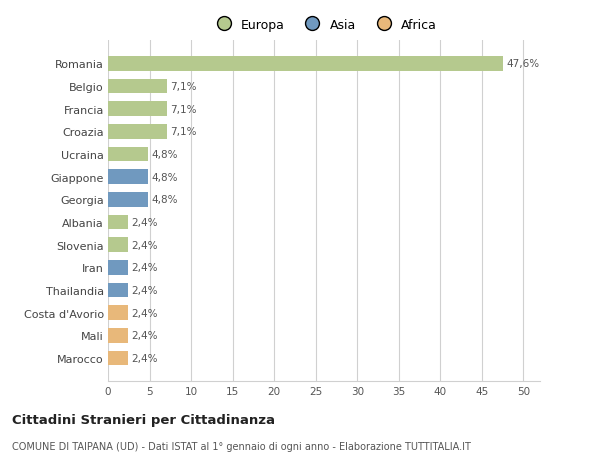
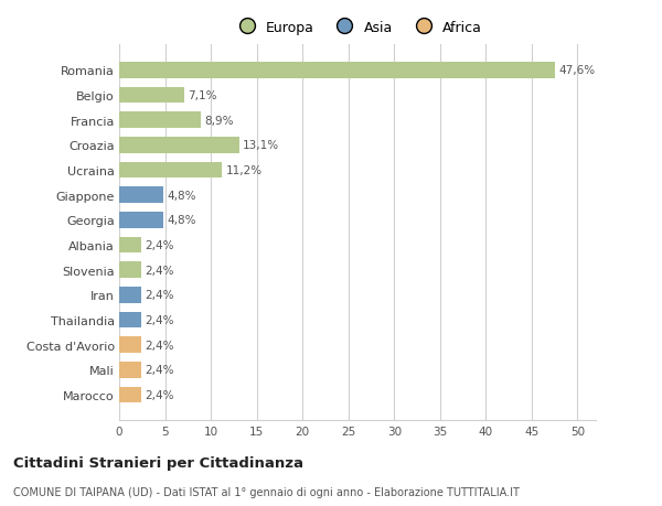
Francia: 7,1% -> 8,9%
Croazia: 7,1% -> 13,1%
Ucraina: 4,8% -> 11,2%
